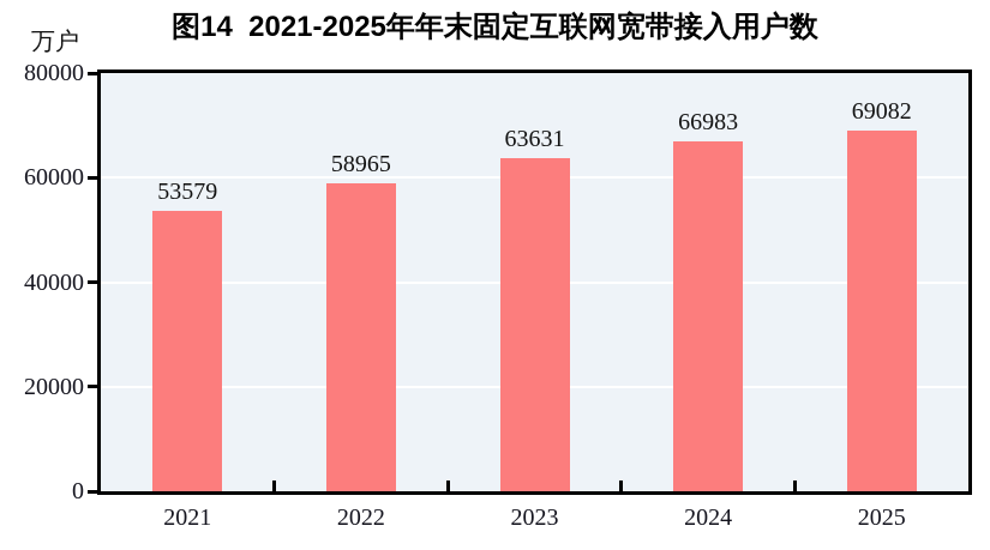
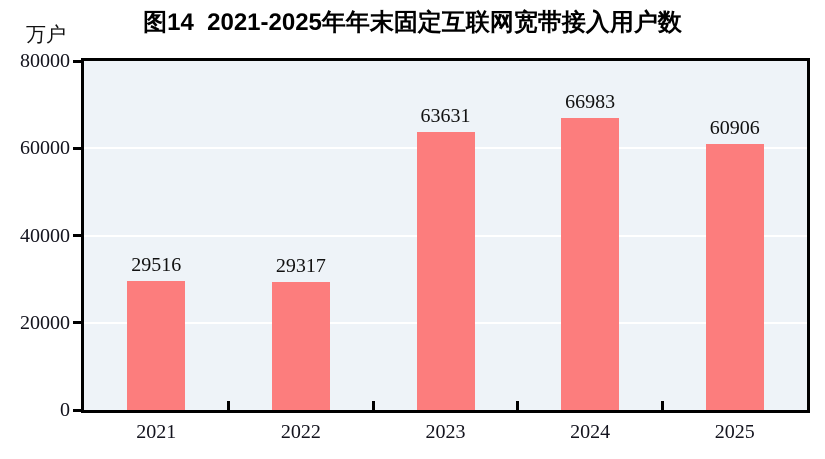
2021: 53579 -> 29516
2022: 58965 -> 29317
2025: 69082 -> 60906
